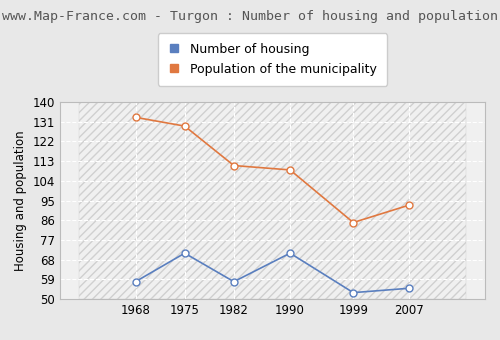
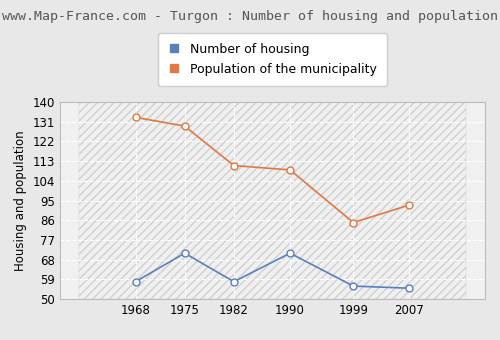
Number of housing/1999: 53 -> 56
